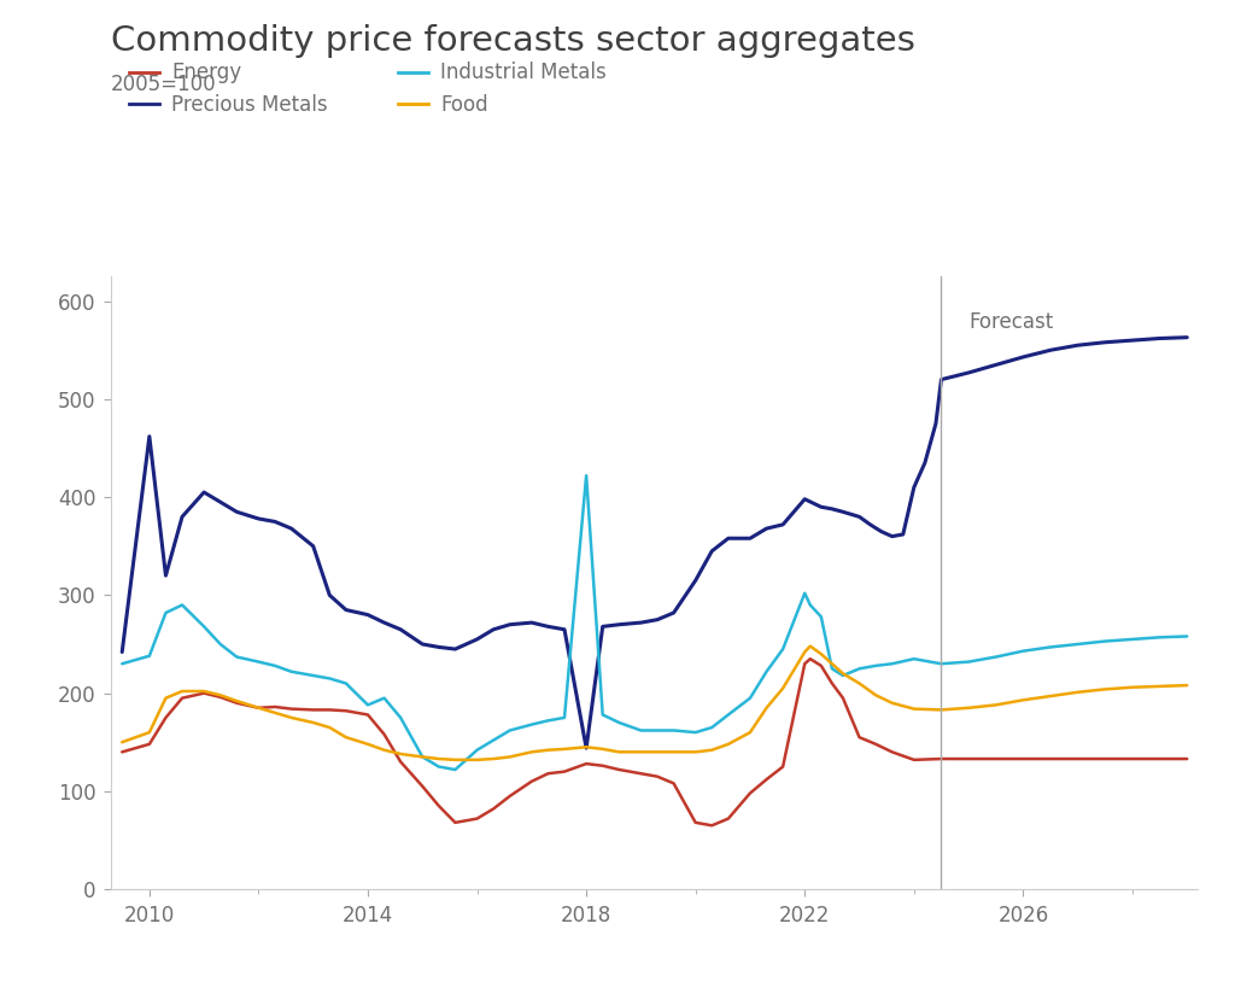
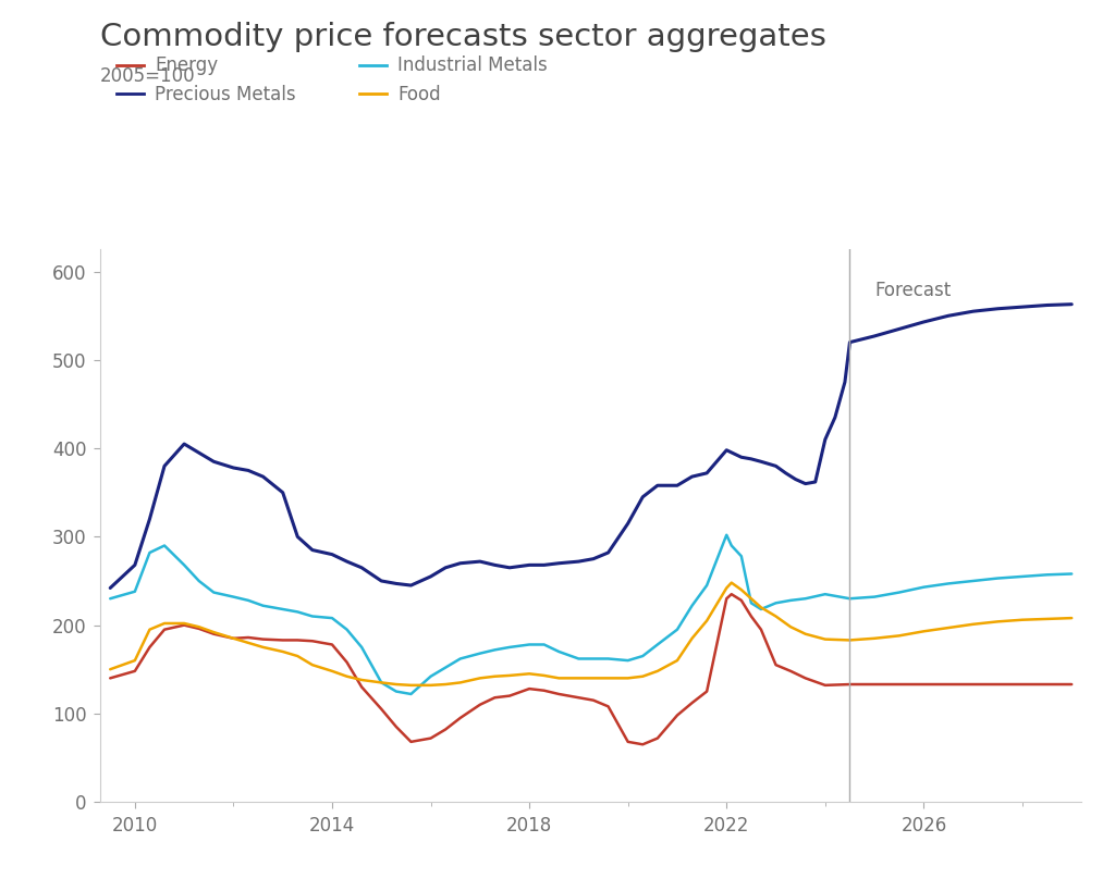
Precious Metals/2010: 462 -> 268
Industrial Metals/2014: 188 -> 208
Precious Metals/2018: 144 -> 268
Industrial Metals/2018: 422 -> 178
